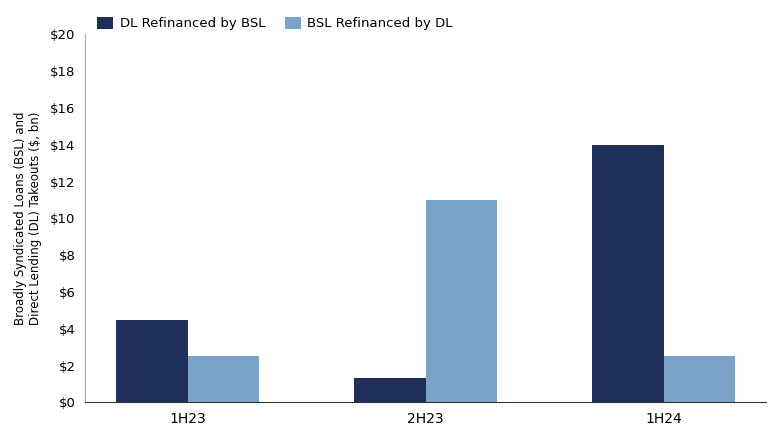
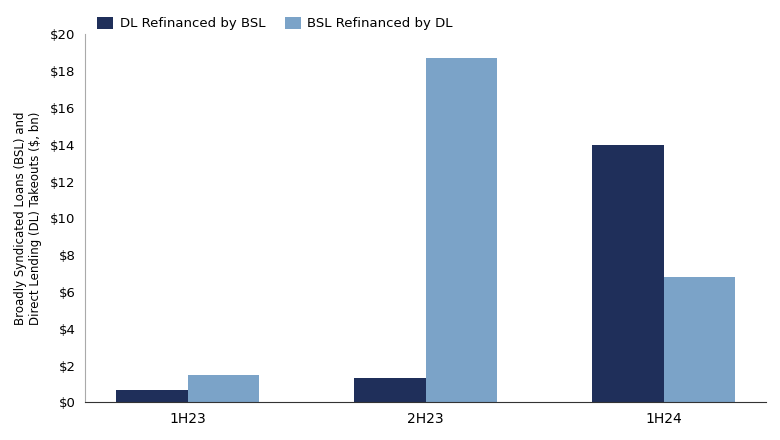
DL Refinanced by BSL/1H23: $4.5 -> $0.7
BSL Refinanced by DL/1H23: $2.5 -> $1.5
BSL Refinanced by DL/2H23: $11.0 -> $18.7
BSL Refinanced by DL/1H24: $2.5 -> $6.8
